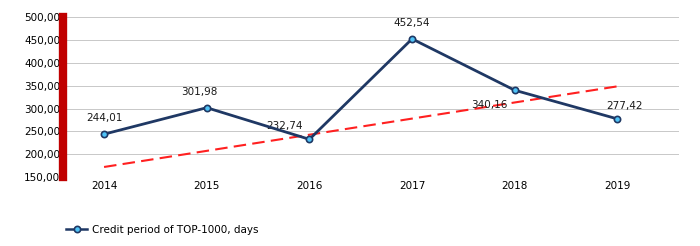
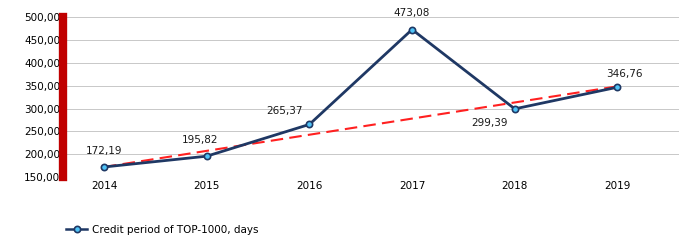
Credit period of TOP-1000, days/2014: 244,01 -> 172,19
Credit period of TOP-1000, days/2015: 301,98 -> 195,82
Credit period of TOP-1000, days/2016: 232,74 -> 265,37
Credit period of TOP-1000, days/2017: 452,54 -> 473,08
Credit period of TOP-1000, days/2018: 340,16 -> 299,39
Credit period of TOP-1000, days/2019: 277,42 -> 346,76
